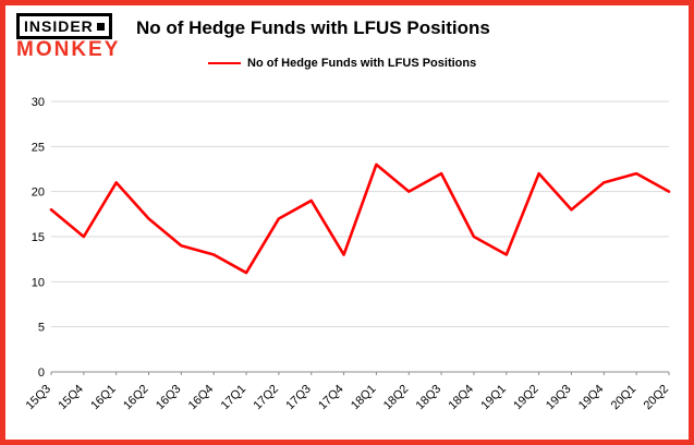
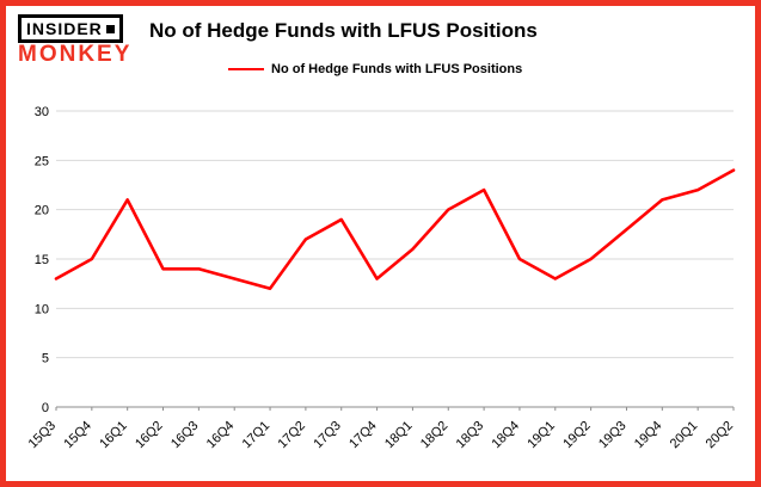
15Q3: 18 -> 13
16Q2: 17 -> 14
17Q1: 11 -> 12
18Q1: 23 -> 16
19Q2: 22 -> 15
20Q2: 20 -> 24
